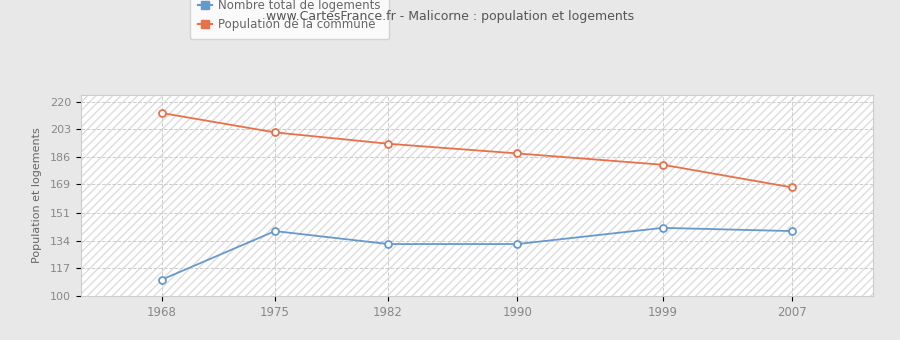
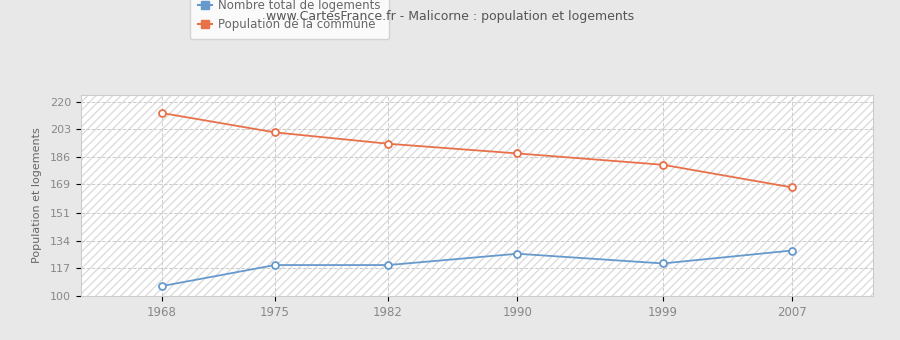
Nombre total de logements/1968: 110 -> 106
Nombre total de logements/1975: 140 -> 119
Nombre total de logements/1982: 132 -> 119
Nombre total de logements/1990: 132 -> 126
Nombre total de logements/1999: 142 -> 120
Nombre total de logements/2007: 140 -> 128
